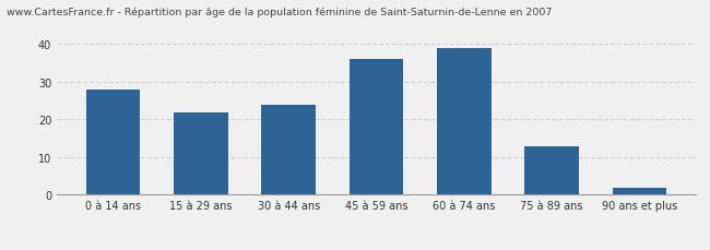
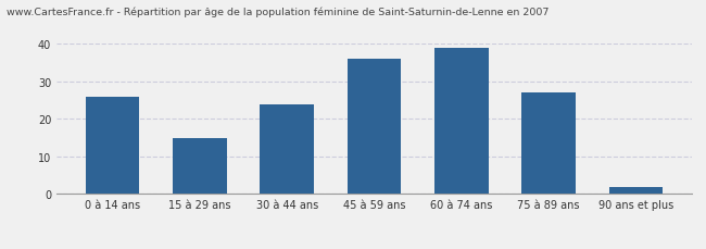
0 à 14 ans: 28 -> 26
15 à 29 ans: 22 -> 15
75 à 89 ans: 13 -> 27
